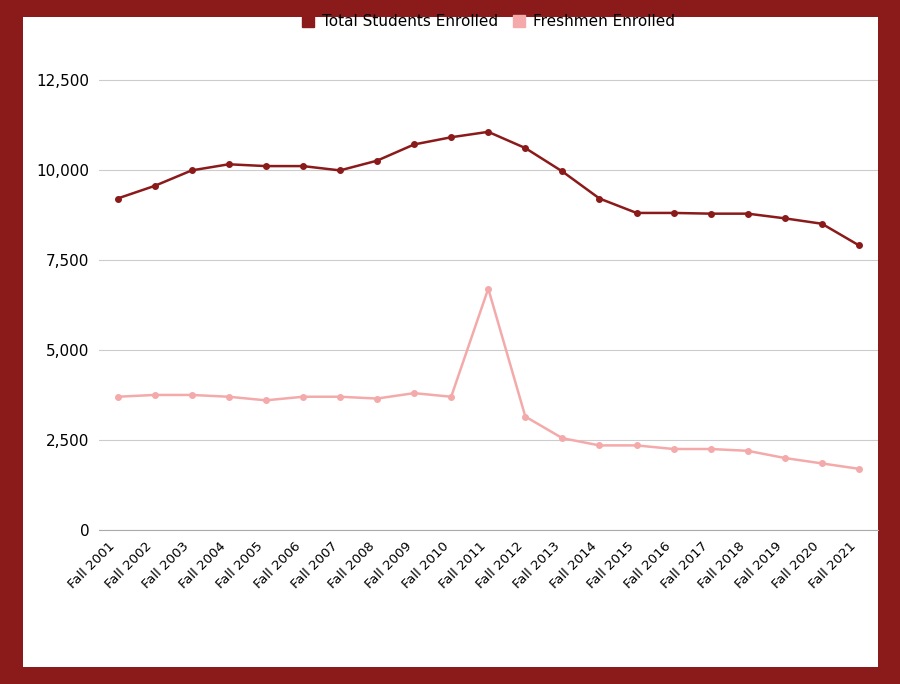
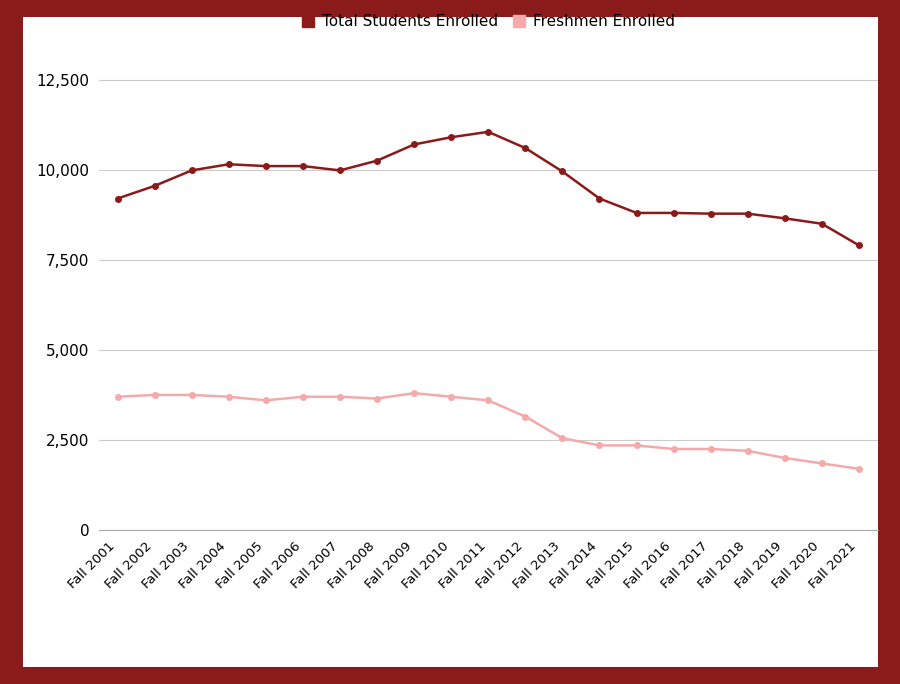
Freshmen Enrolled/Fall 2011: 6,700 -> 3,600
